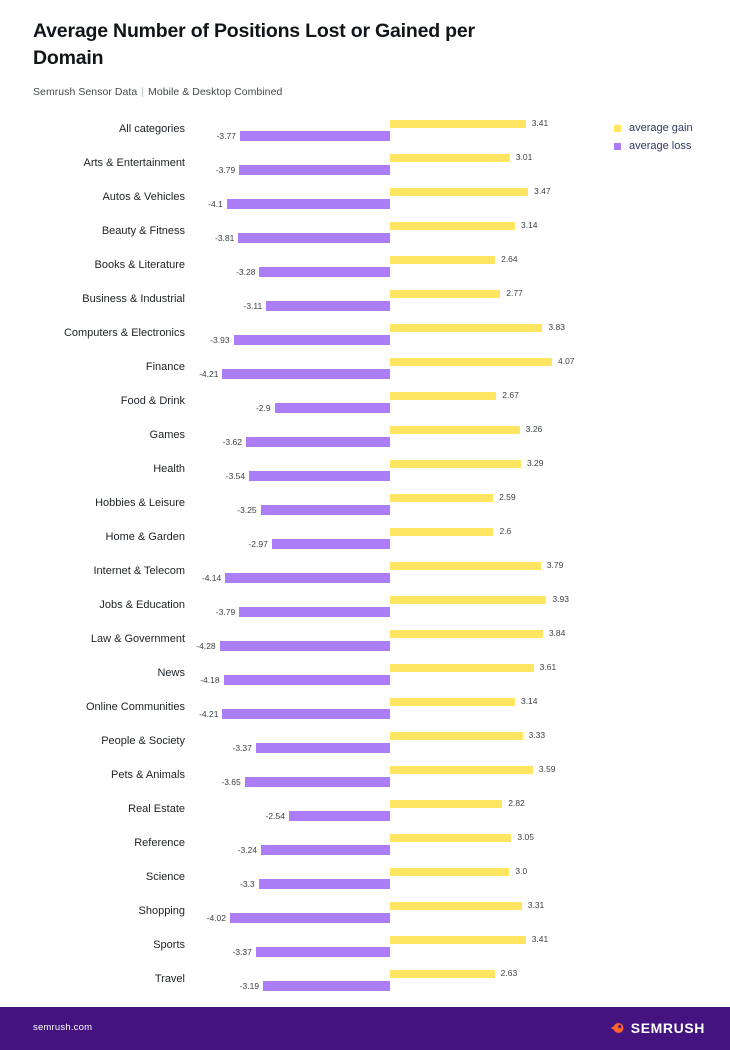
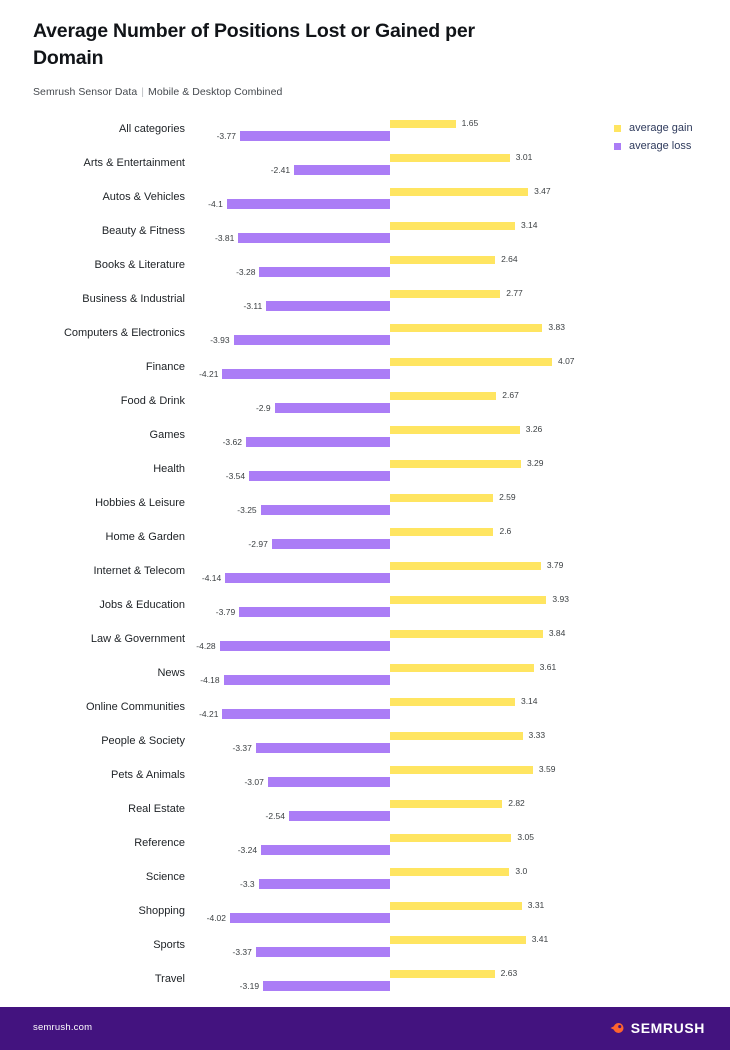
average gain/All categories: 3.41 -> 1.65
average loss/Arts & Entertainment: -3.79 -> -2.41
average loss/Pets & Animals: -3.65 -> -3.07
